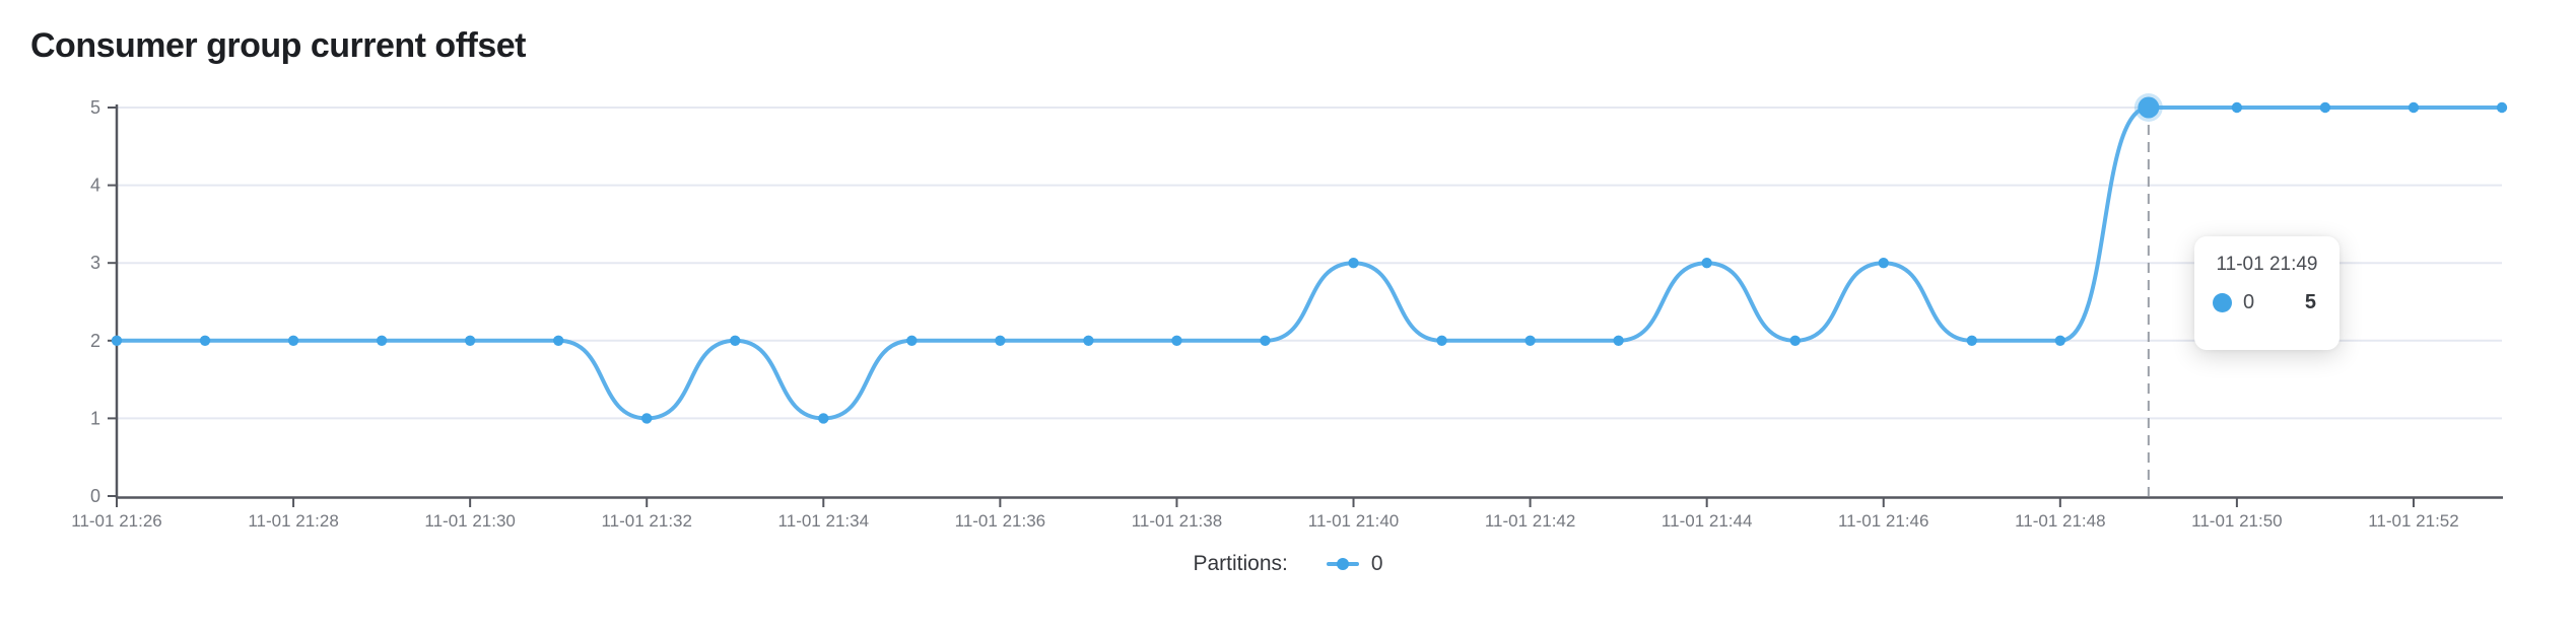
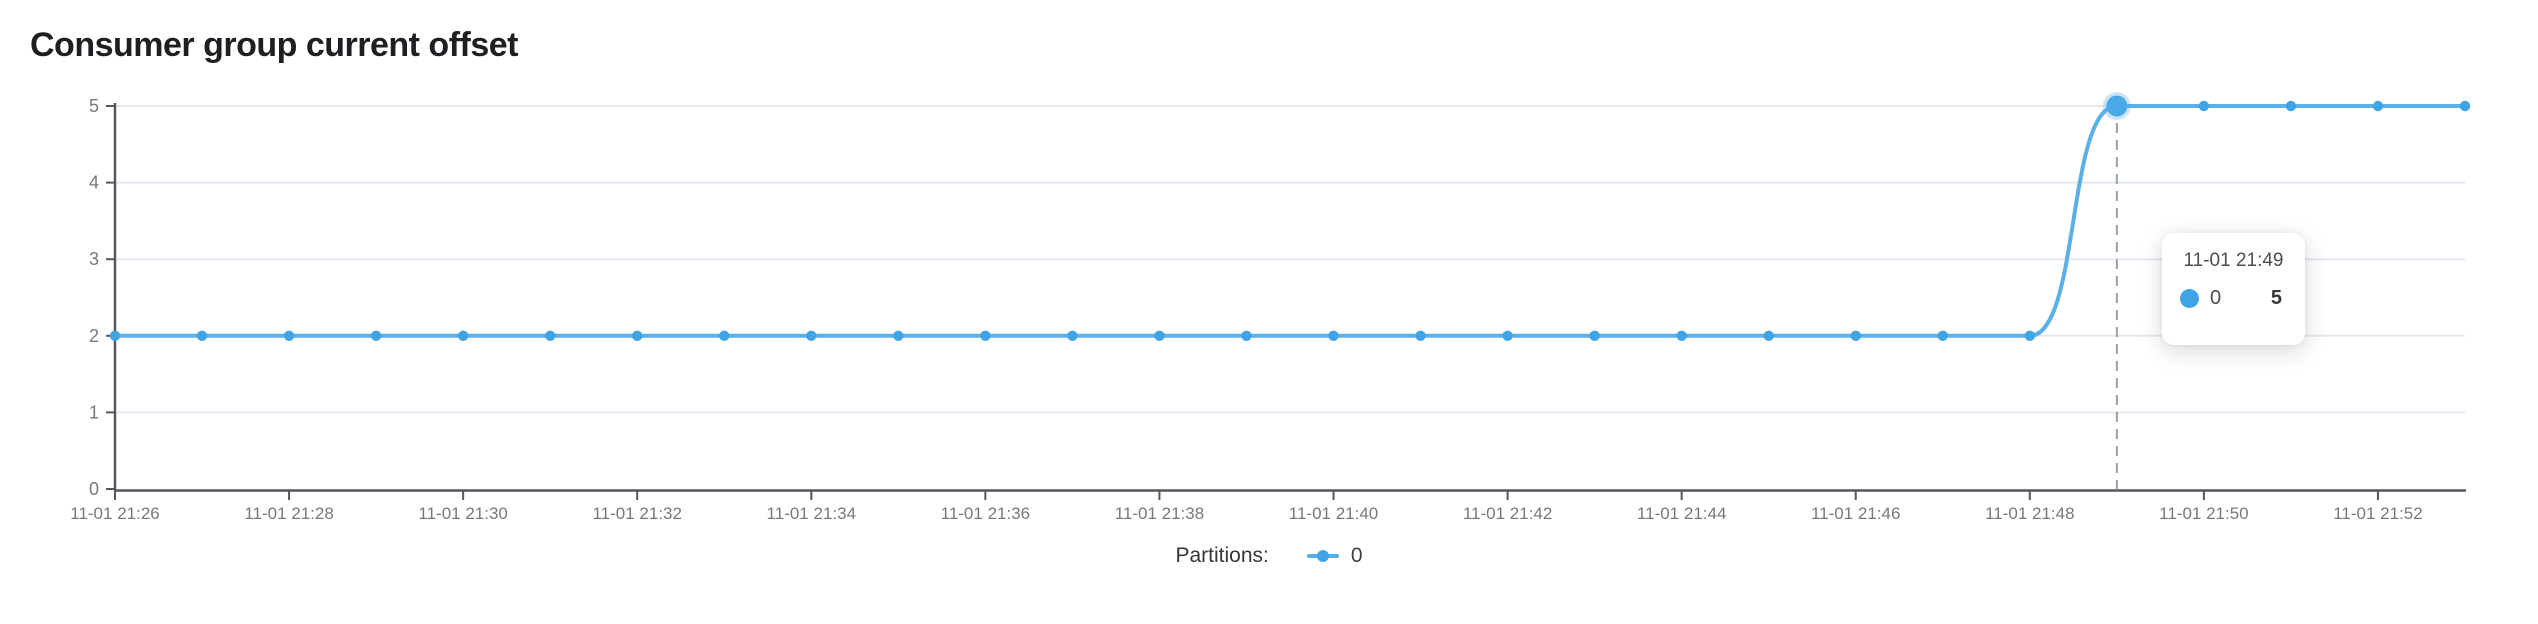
11-01 21:32: 1 -> 2
11-01 21:34: 1 -> 2
11-01 21:40: 3 -> 2
11-01 21:44: 3 -> 2
11-01 21:46: 3 -> 2
